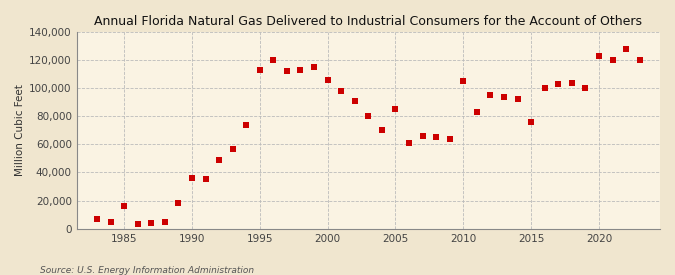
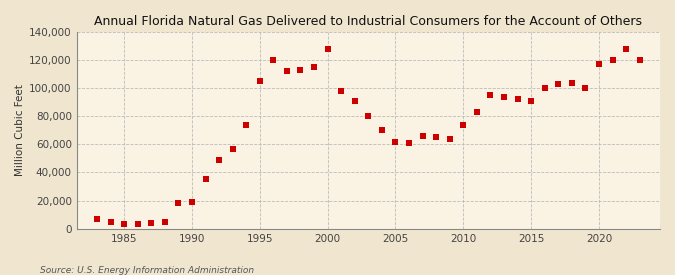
1985: 16,000 -> 4,000
1990: 36,000 -> 19,000
1995: 113,000 -> 105,000
2000: 106,000 -> 128,000
2005: 85,000 -> 62,000
2010: 105,000 -> 74,000
2015: 76,000 -> 91,000
2020: 123,000 -> 117,000
